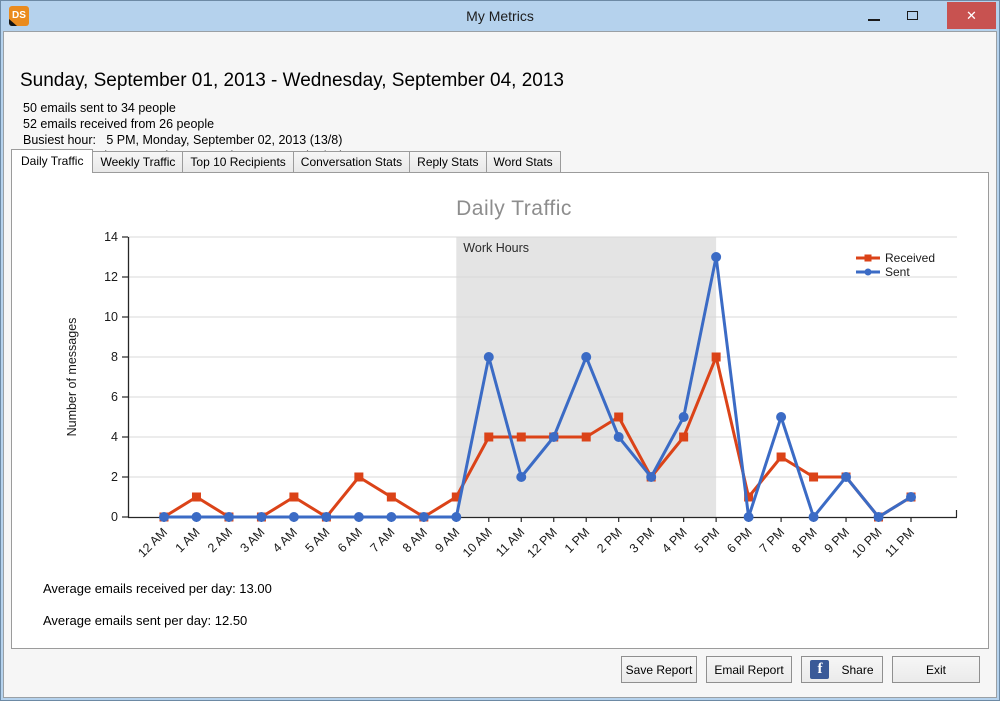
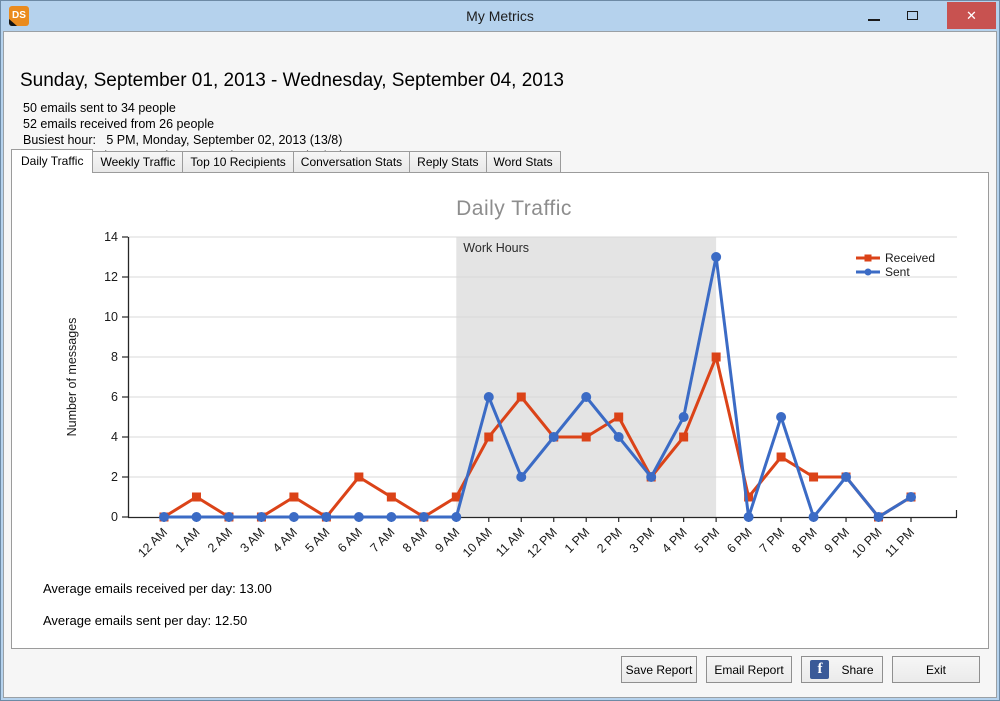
Sent/10 AM: 8 -> 6
Received/11 AM: 4 -> 6
Sent/1 PM: 8 -> 6
